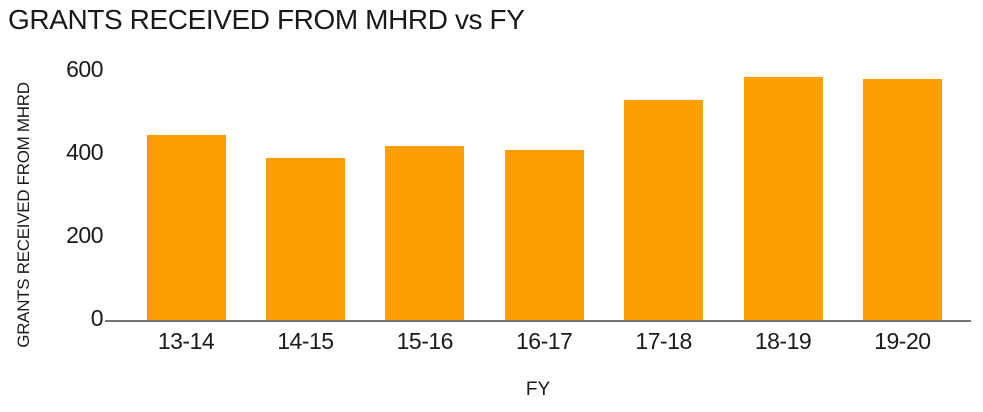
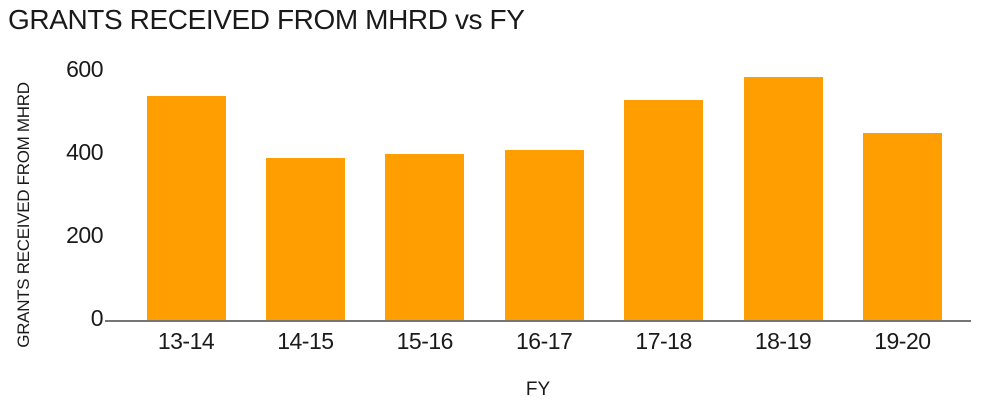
13-14: 440 -> 540
15-16: 420 -> 400
19-20: 580 -> 450
